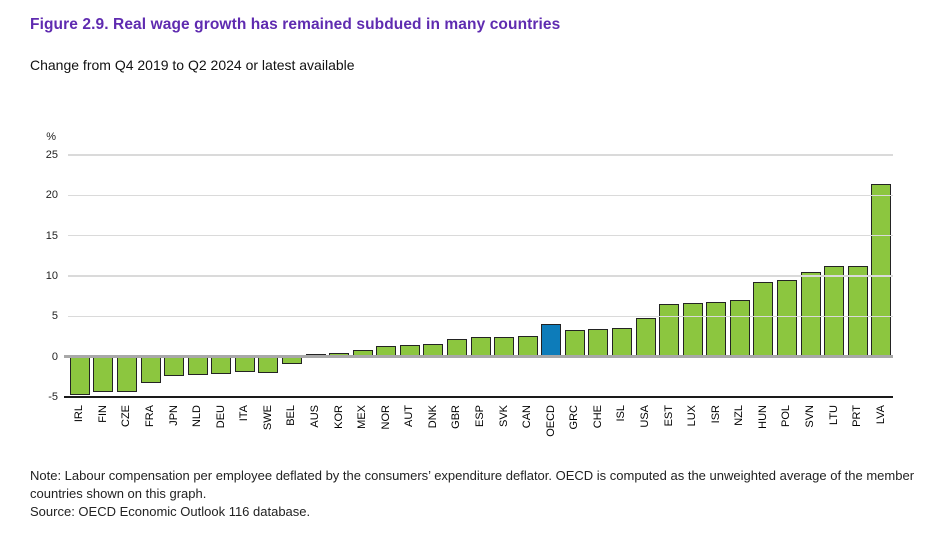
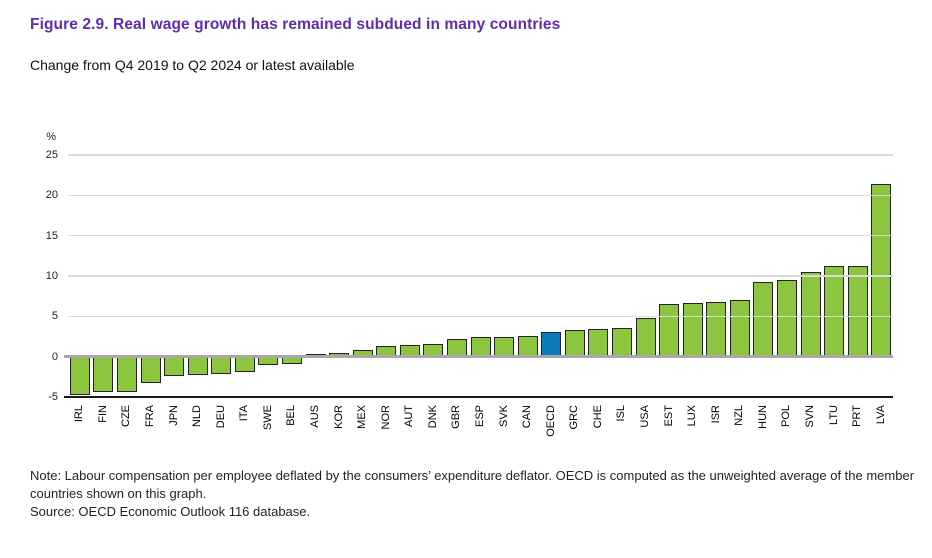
SWE: -2 -> -1
OECD: 4 -> 3
